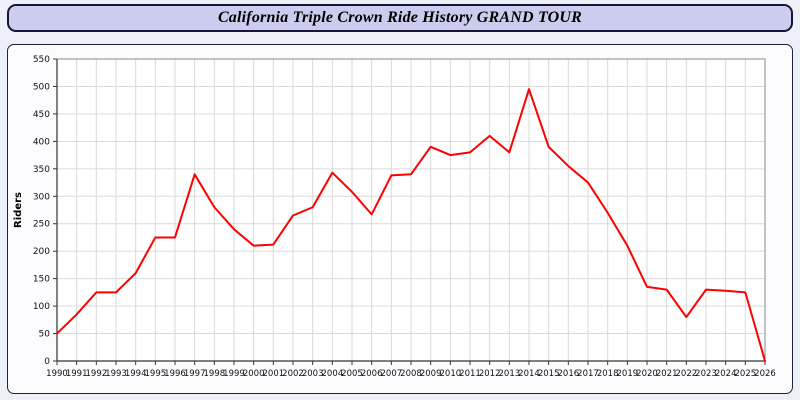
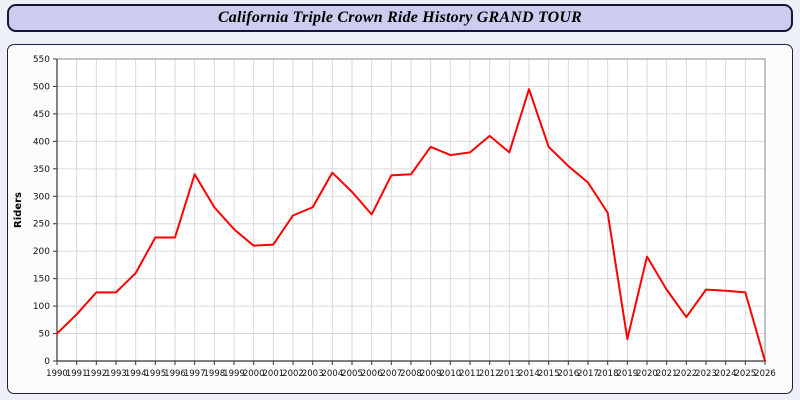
2019: 210 -> 40
2020: 140 -> 190
